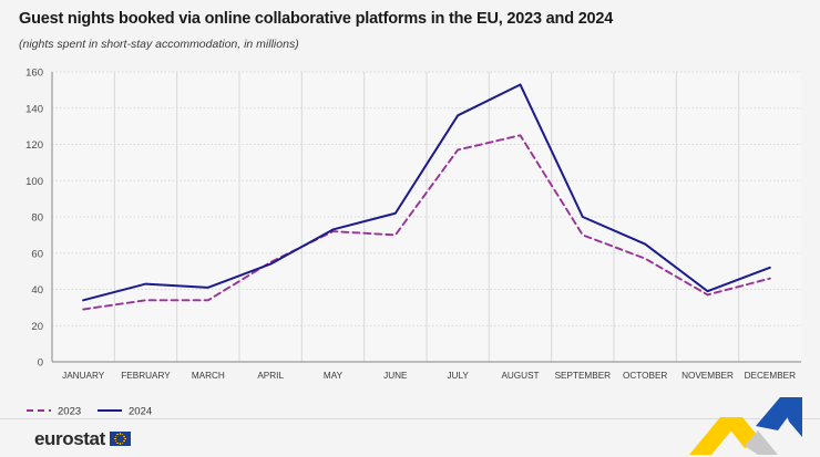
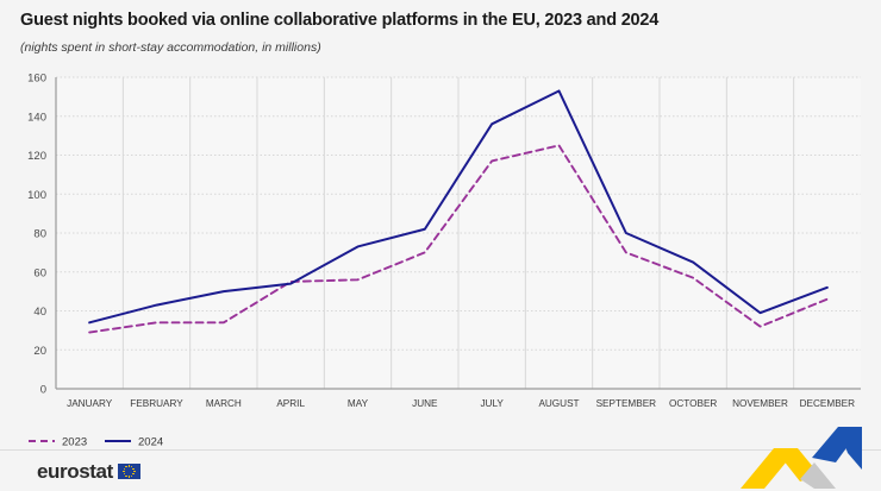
2024/MARCH: 41 -> 50
2023/MAY: 72 -> 56
2023/NOVEMBER: 37 -> 32
